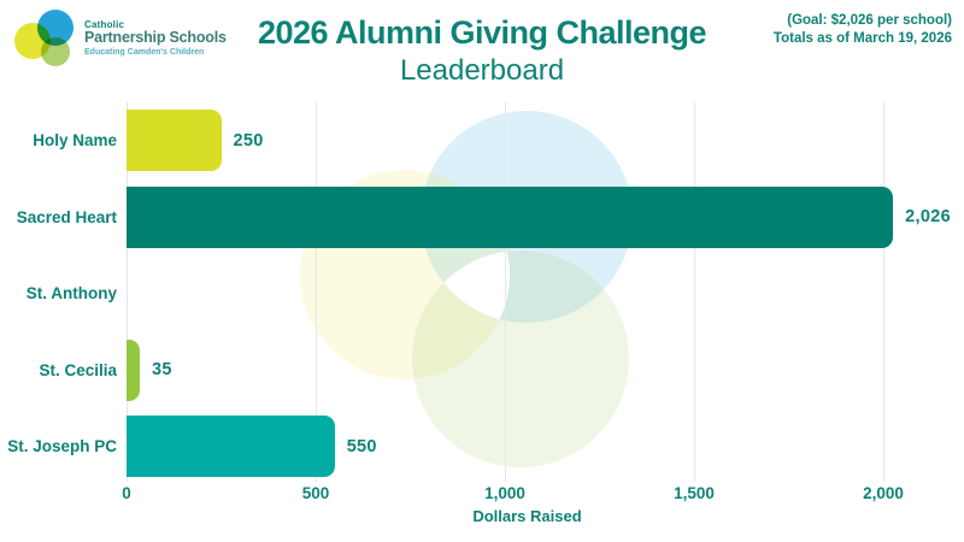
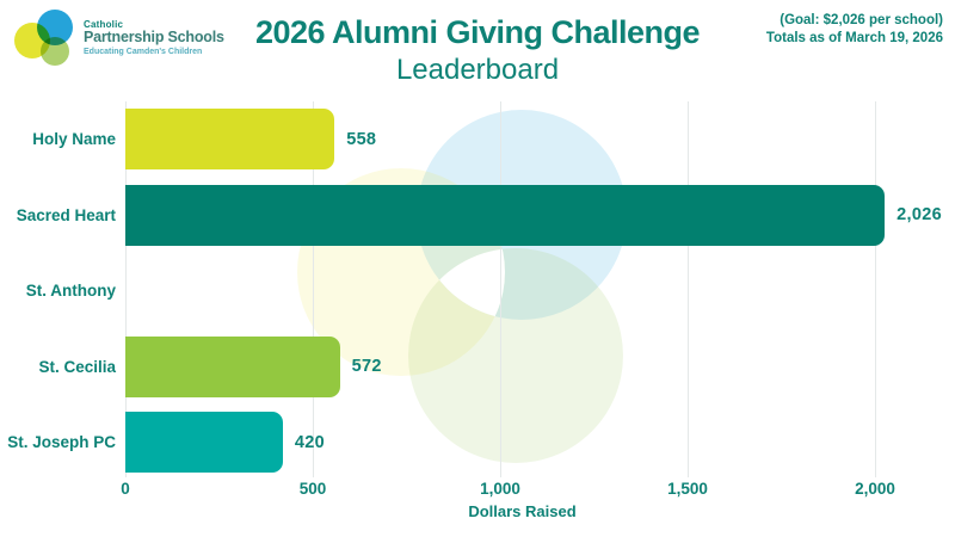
Holy Name: 250 -> 558
St. Cecilia: 35 -> 572
St. Joseph PC: 550 -> 420
